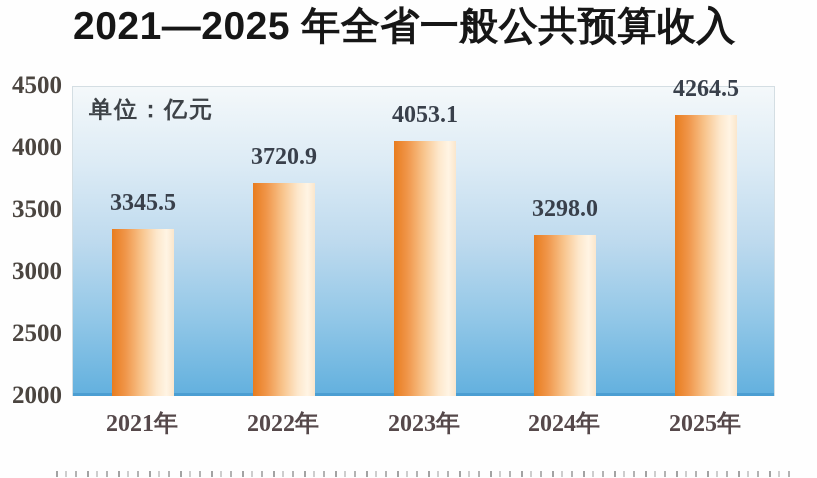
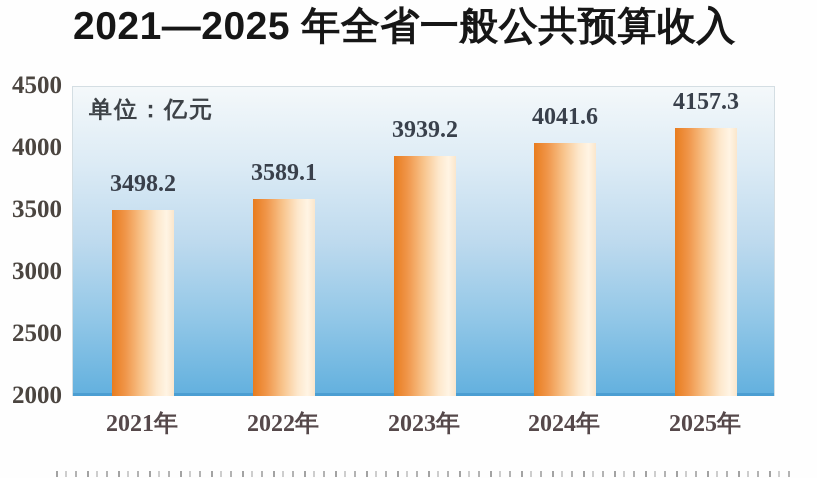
2021年: 3345.5 -> 3498.2
2022年: 3720.9 -> 3589.1
2023年: 4053.1 -> 3939.2
2024年: 3298.0 -> 4041.6
2025年: 4264.5 -> 4157.3
